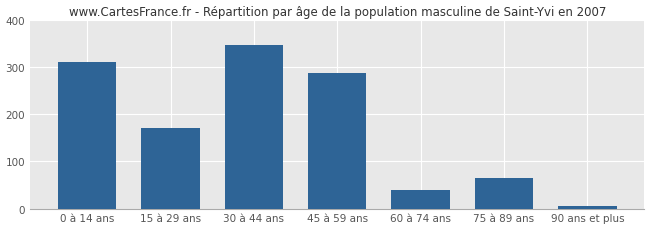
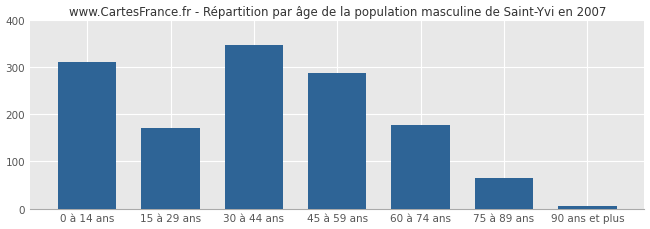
60 à 74 ans: 40 -> 178
